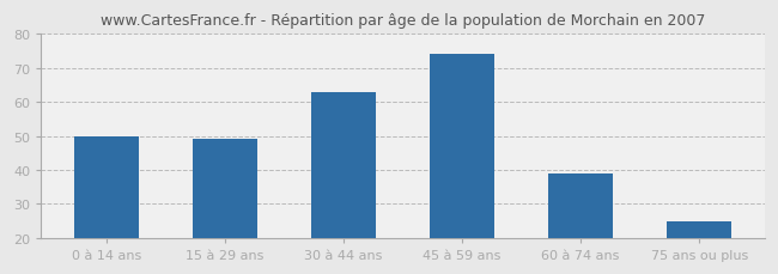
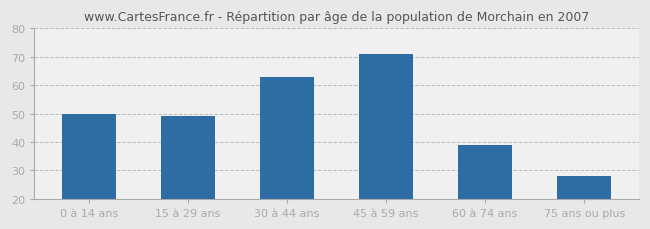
45 à 59 ans: 74 -> 71
75 ans ou plus: 25 -> 28
